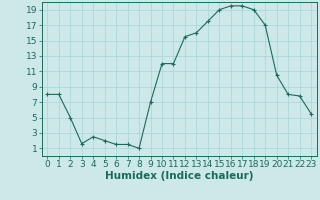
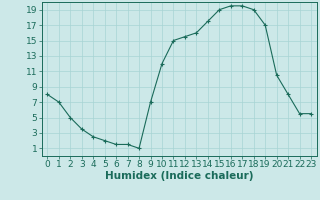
1: 8.0 -> 7.0
3: 1.6 -> 3.5
11: 12.0 -> 15.0
22: 7.8 -> 5.5
